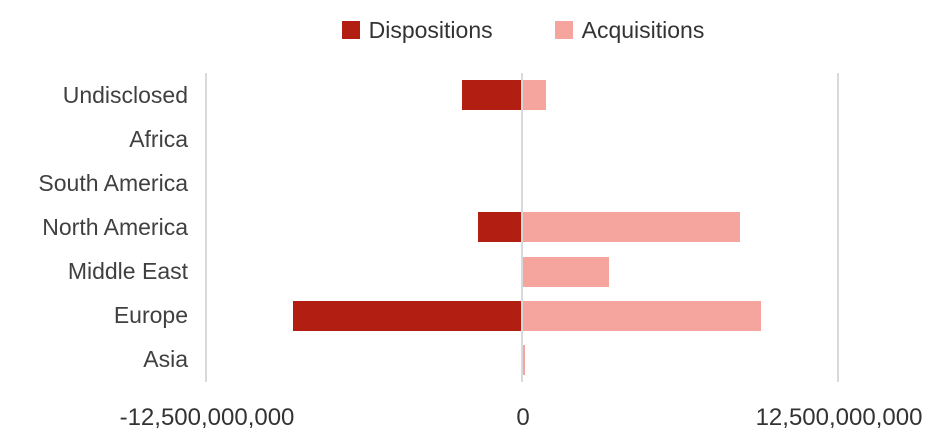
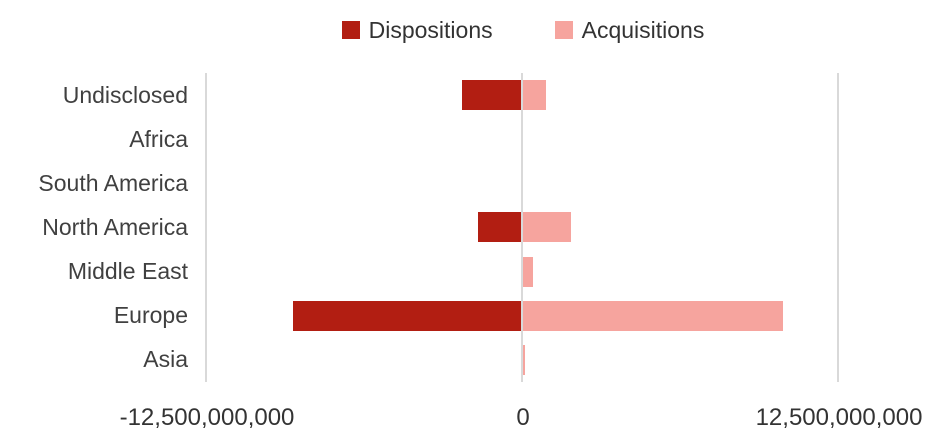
Acquisitions/North America: 8600000000 -> 1900000000
Acquisitions/Middle East: 3400000000 -> 400000000
Acquisitions/Europe: 9400000000 -> 10300000000
